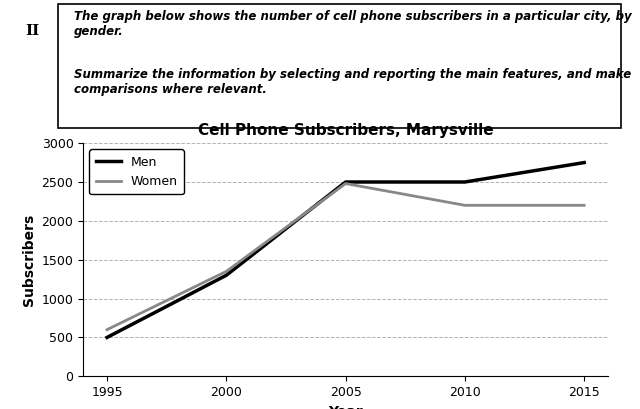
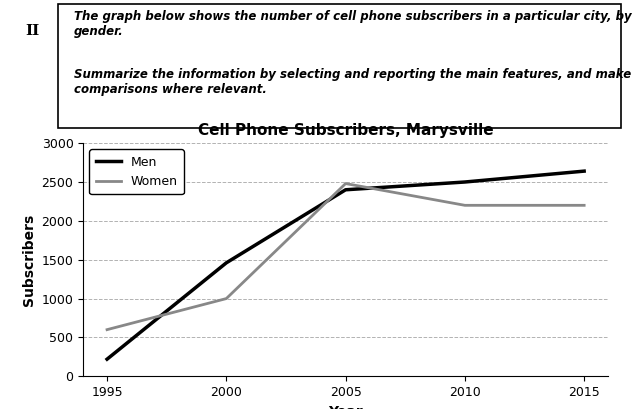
Men/1995: 500 -> 220
Men/2000: 1300 -> 1460
Women/2000: 1350 -> 1000
Men/2005: 2500 -> 2400
Men/2015: 2750 -> 2640
